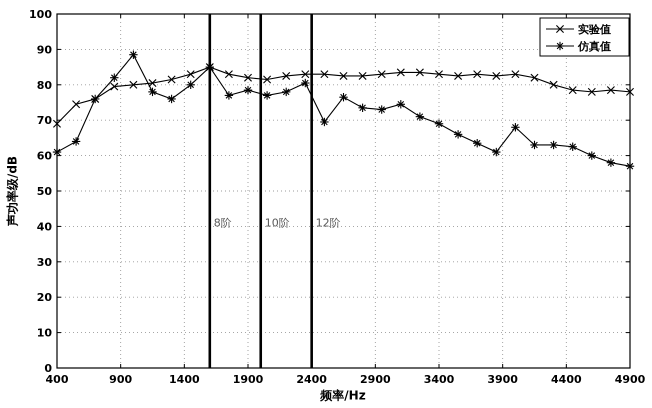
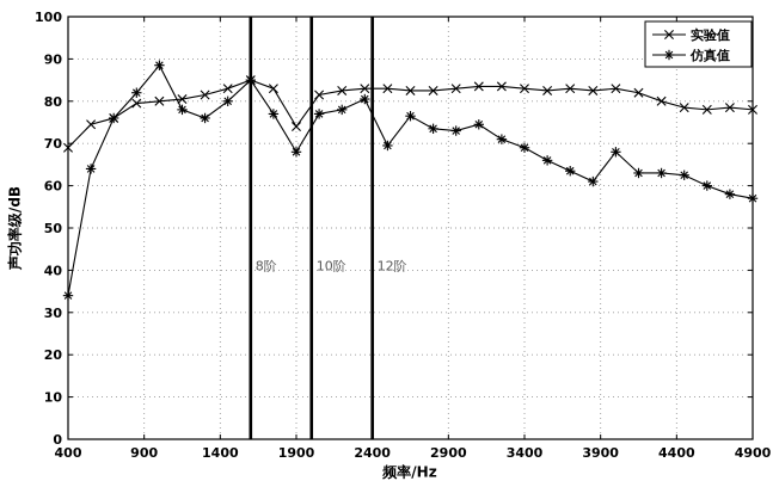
仿真值/400: 61 -> 34
实验值/1900: 82 -> 74
仿真值/1900: 78 -> 68
